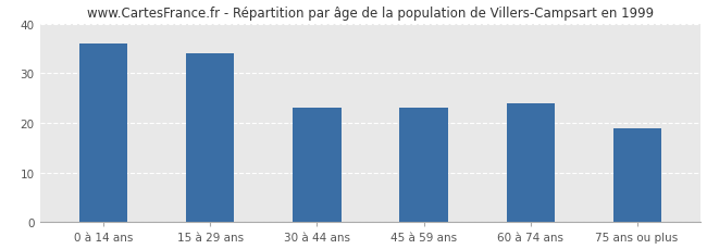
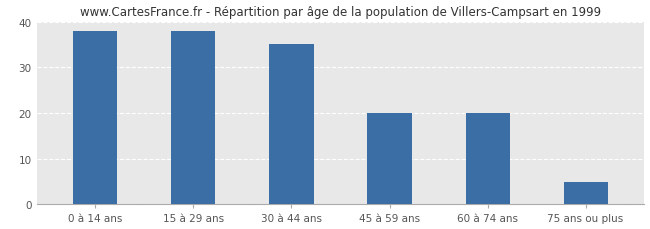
0 à 14 ans: 36 -> 38
15 à 29 ans: 34 -> 38
30 à 44 ans: 23 -> 35
45 à 59 ans: 23 -> 20
60 à 74 ans: 24 -> 20
75 ans ou plus: 19 -> 5
